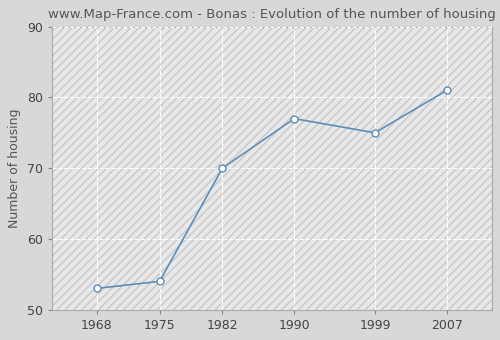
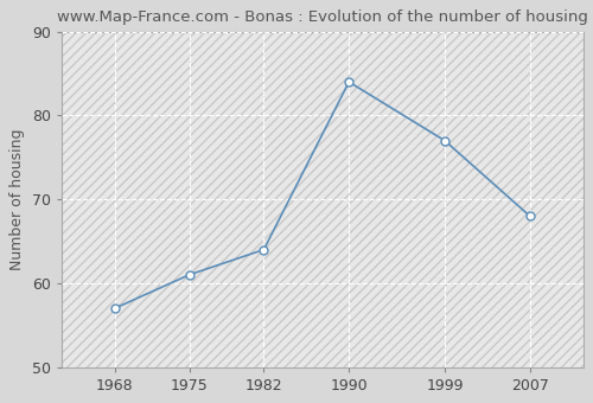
1968: 53 -> 57
1975: 54 -> 61
1982: 70 -> 64
1990: 77 -> 84
1999: 75 -> 77
2007: 81 -> 68
